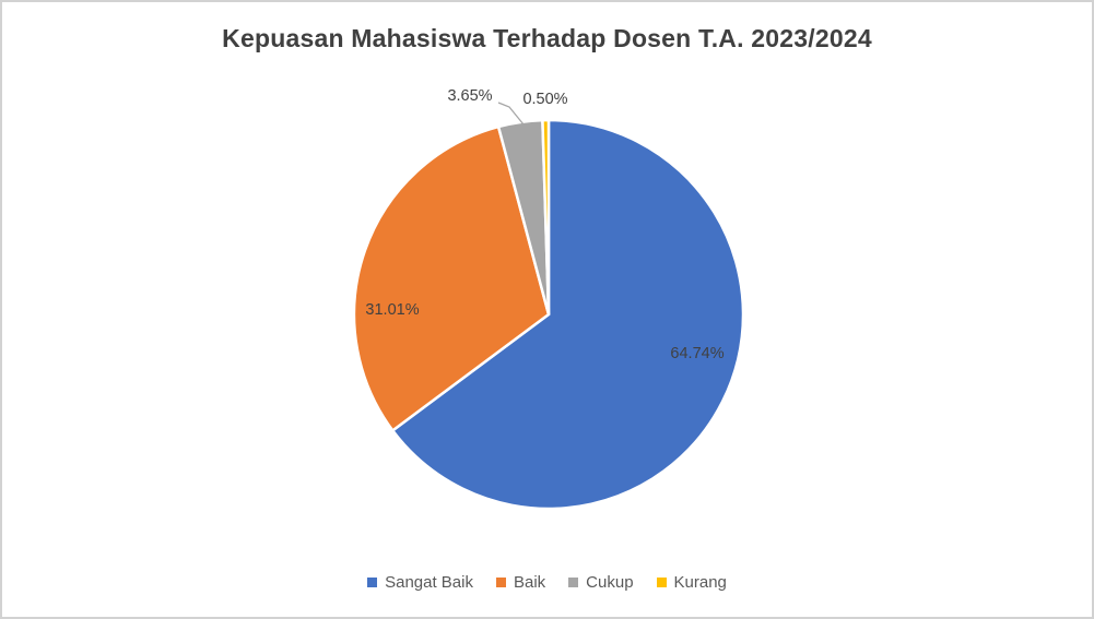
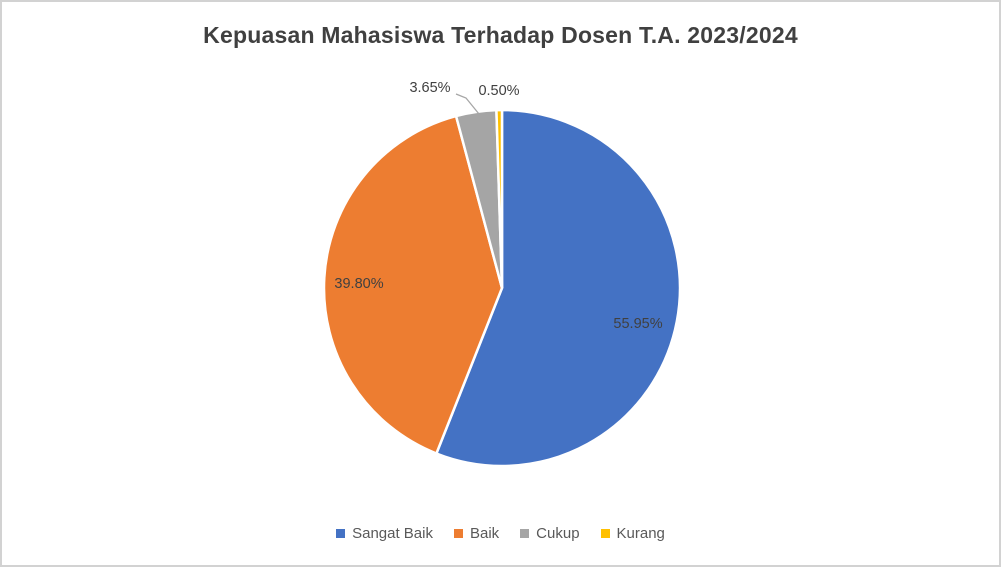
Sangat Baik: 64.74% -> 55.95%
Baik: 31.01% -> 39.80%
